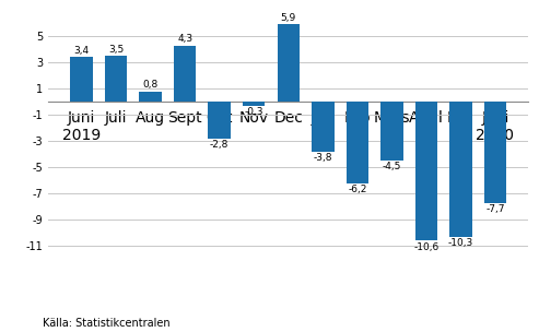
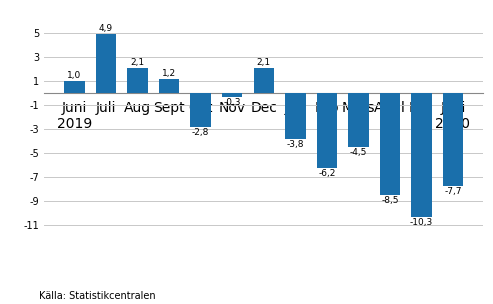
Juni 2019: 3,4 -> 1,0
Juli: 3,5 -> 4,9
Aug: 0,8 -> 2,1
Sept: 4,3 -> 1,2
Dec: 5,9 -> 2,1
April: -10,6 -> -8,5
